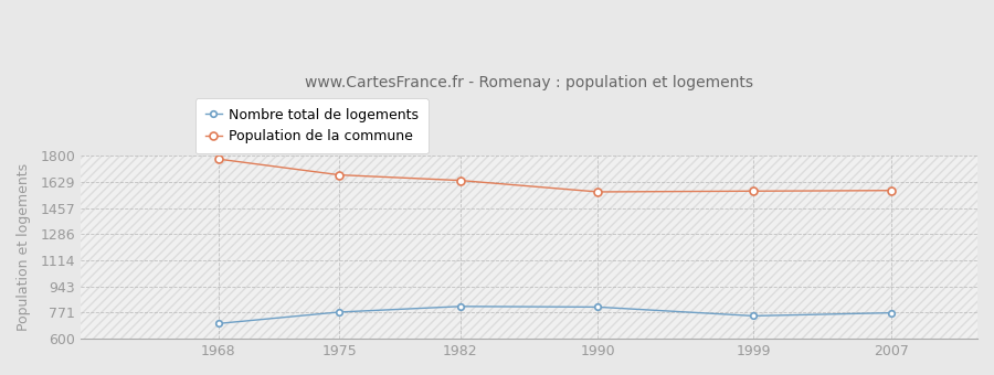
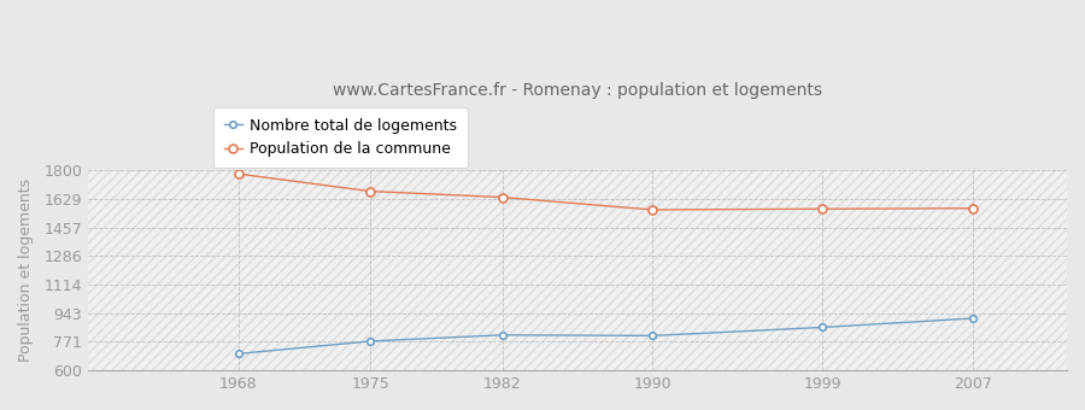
Nombre total de logements/1999: 750 -> 860
Nombre total de logements/2007: 770 -> 910
